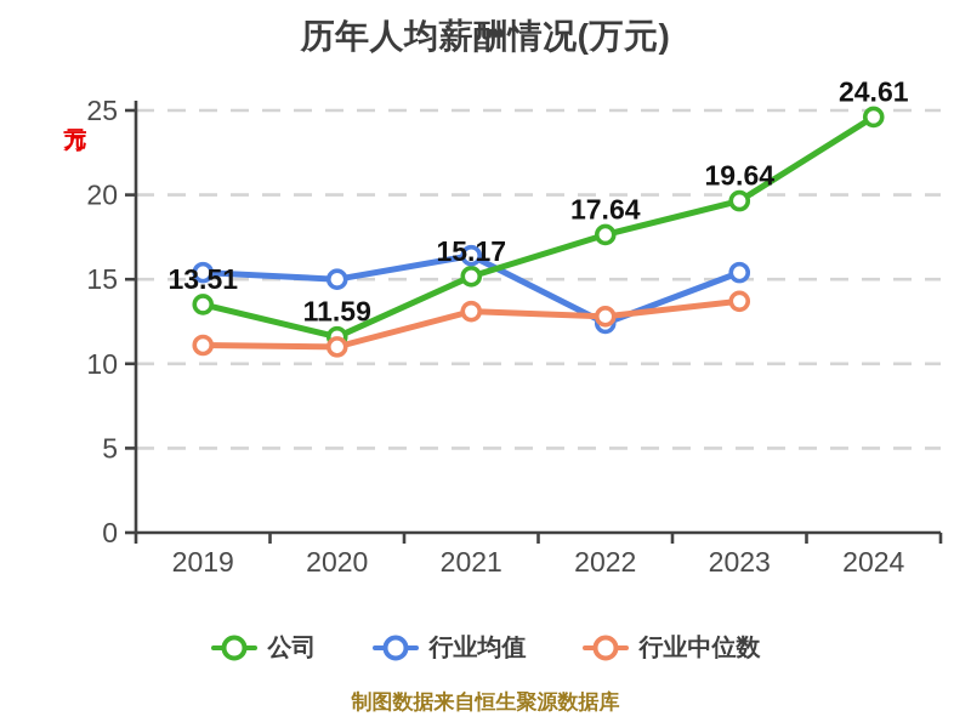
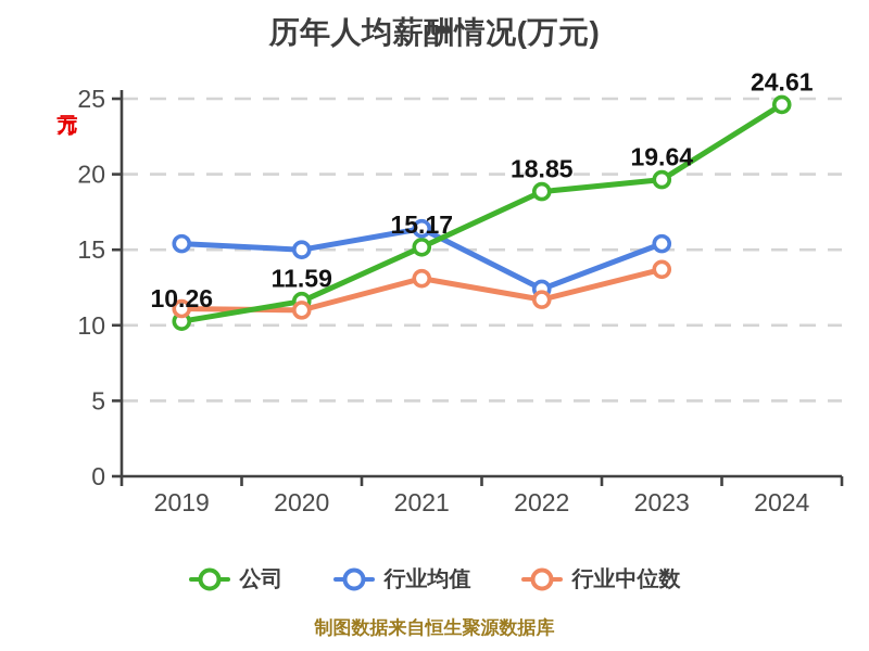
公司/2019: 13.51 -> 10.26
公司/2022: 17.64 -> 18.85
行业中位数/2022: 12.8 -> 11.7
